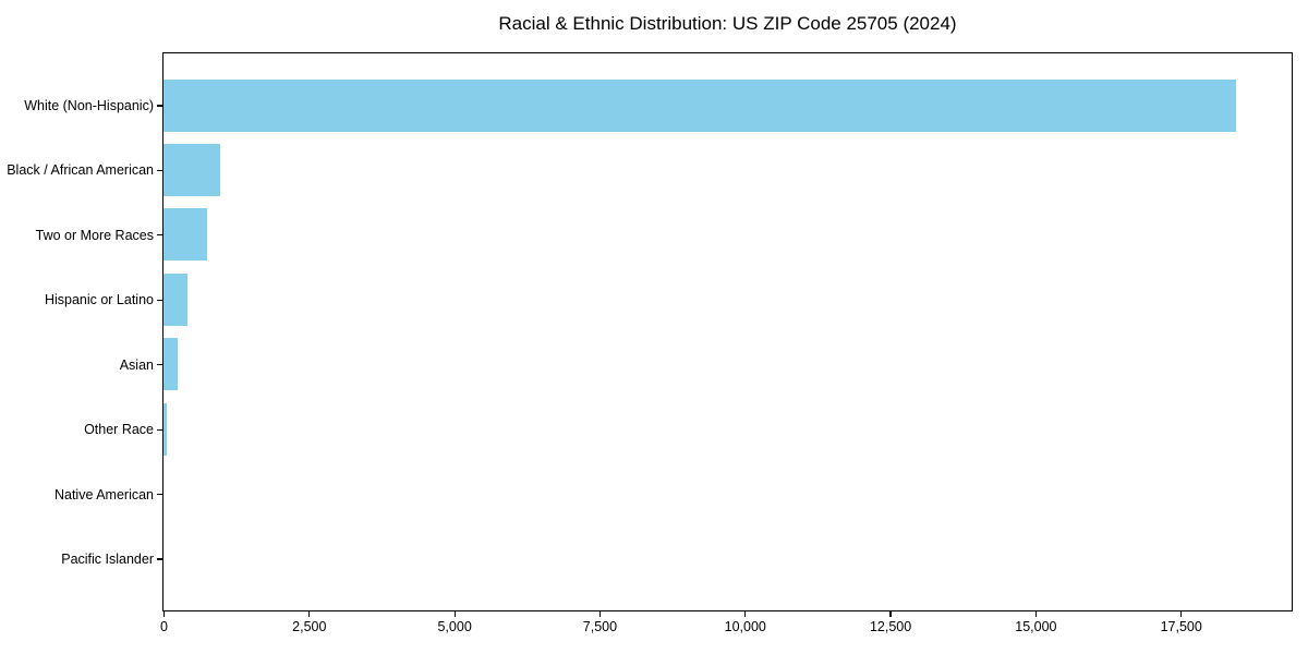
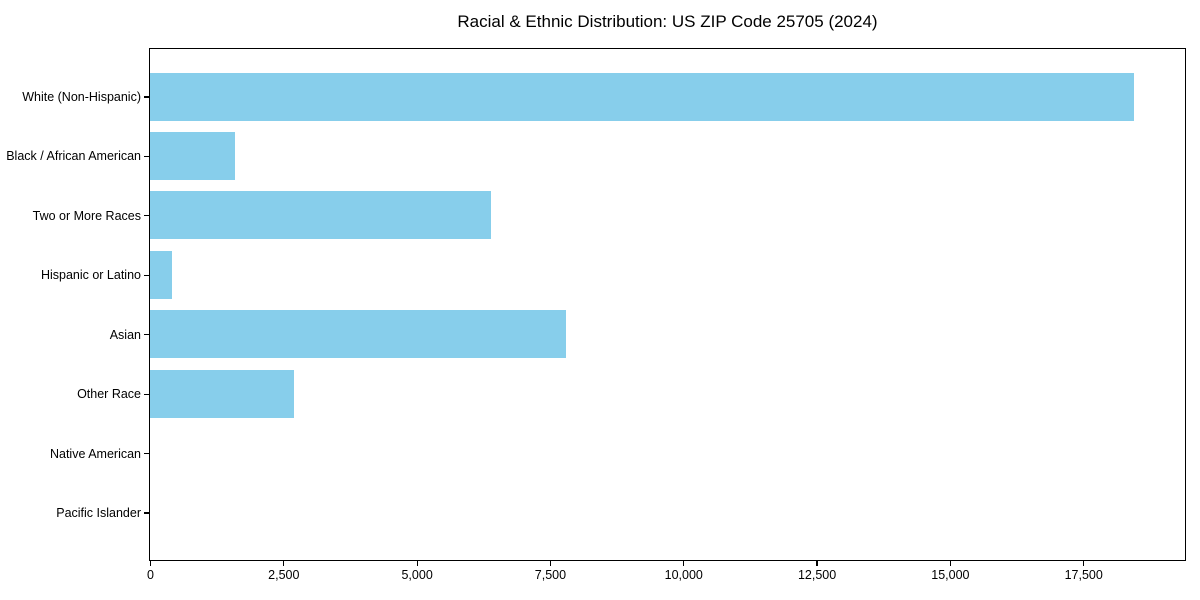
Black / African American: 1000 -> 1600
Two or More Races: 800 -> 6400
Asian: 200 -> 7800
Other Race: 100 -> 2700
